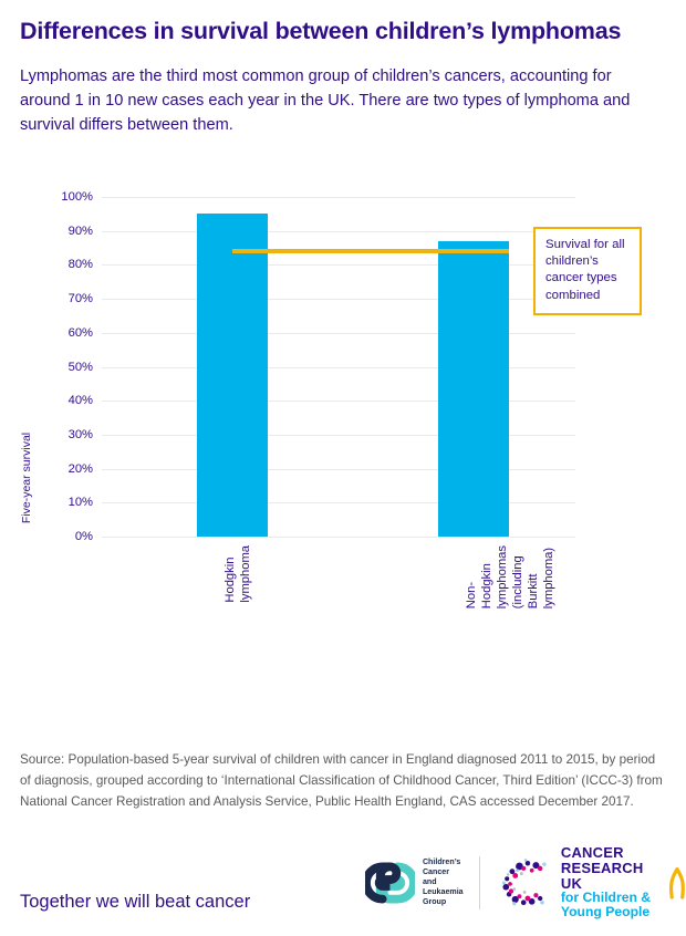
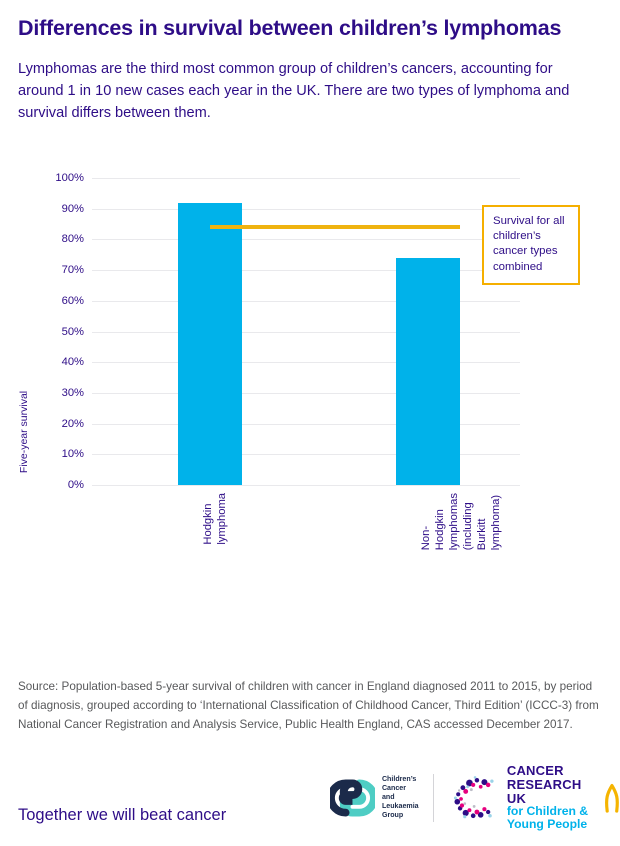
Hodgkin lymphoma: 95% -> 92%
Non-Hodgkin lymphomas (including Burkitt lymphoma): 87% -> 74%
